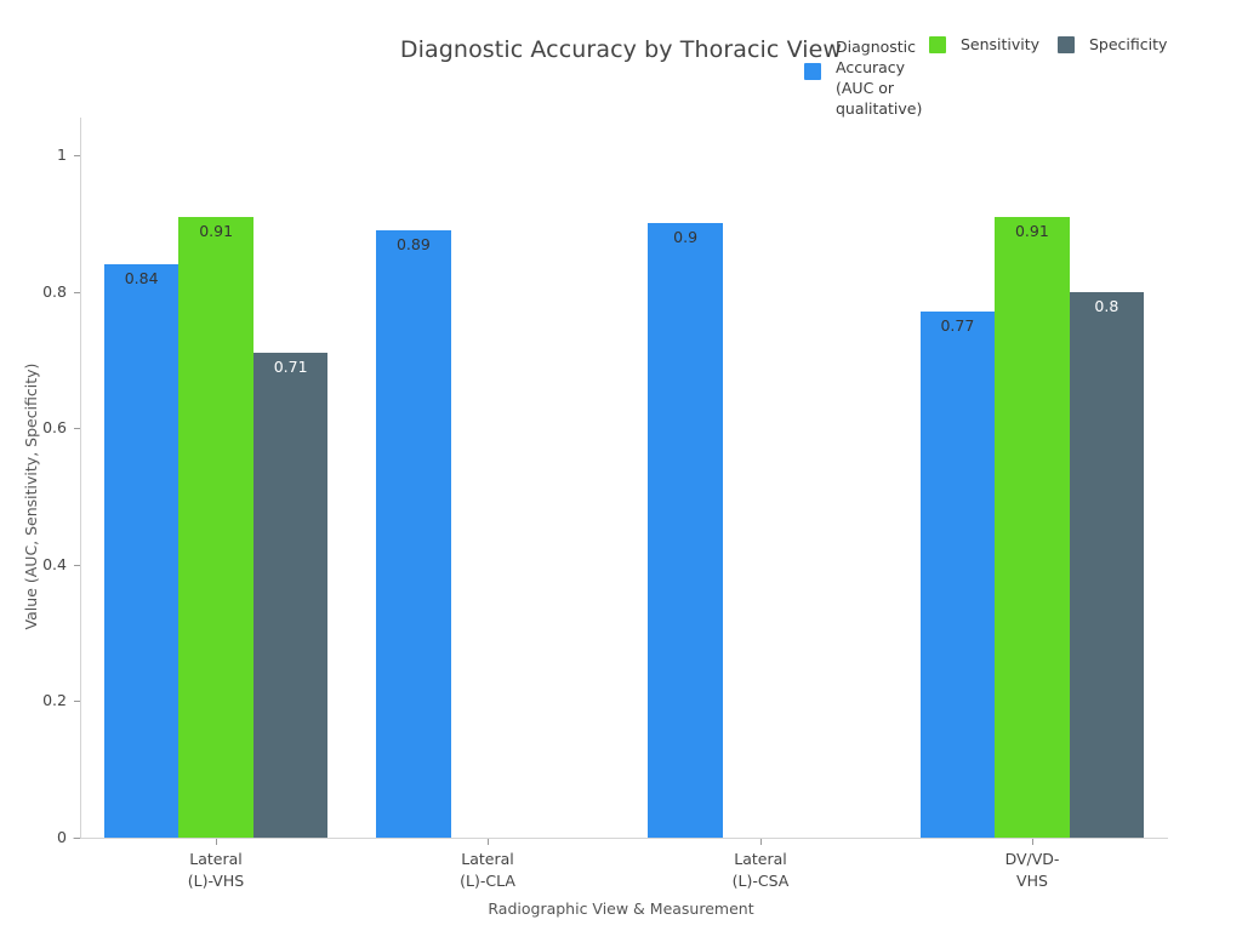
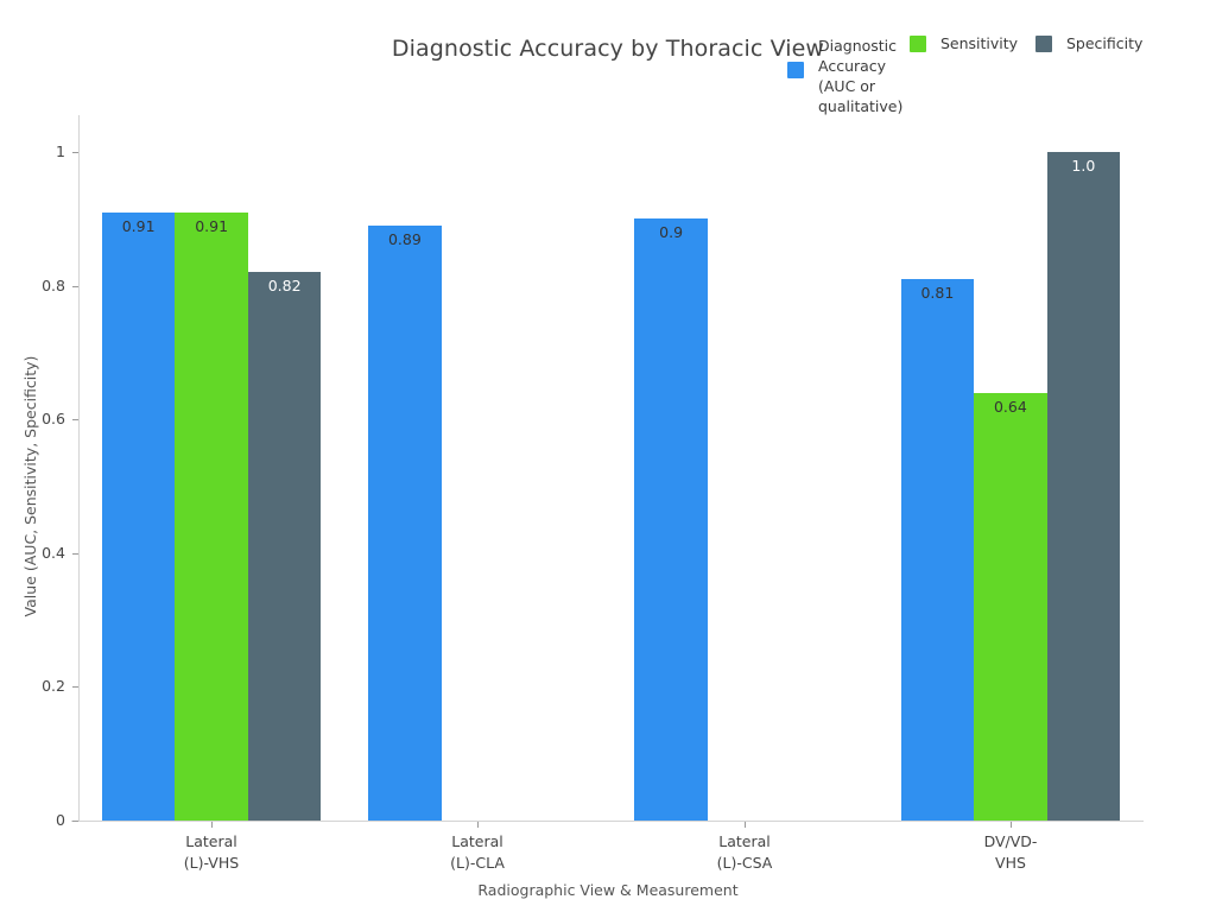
Diagnostic Accuracy (AUC or qualitative)/Lateral (L)-VHS: 0.84 -> 0.91
Specificity/Lateral (L)-VHS: 0.71 -> 0.82
Diagnostic Accuracy (AUC or qualitative)/DV/VD- VHS: 0.77 -> 0.81
Sensitivity/DV/VD- VHS: 0.91 -> 0.64
Specificity/DV/VD- VHS: 0.8 -> 1.0
